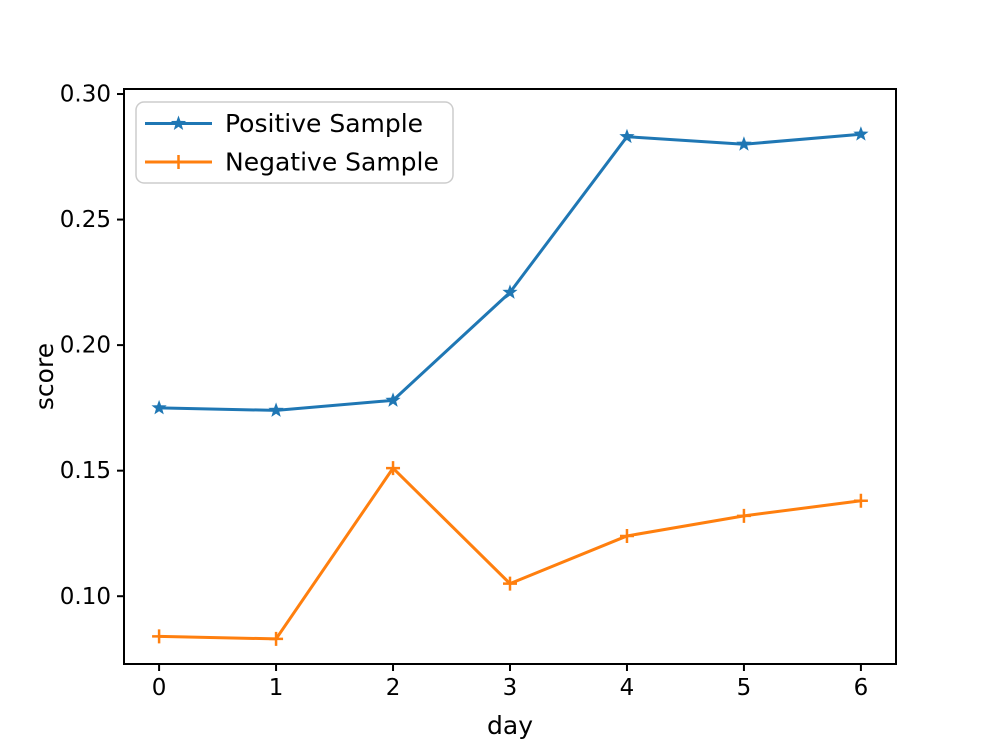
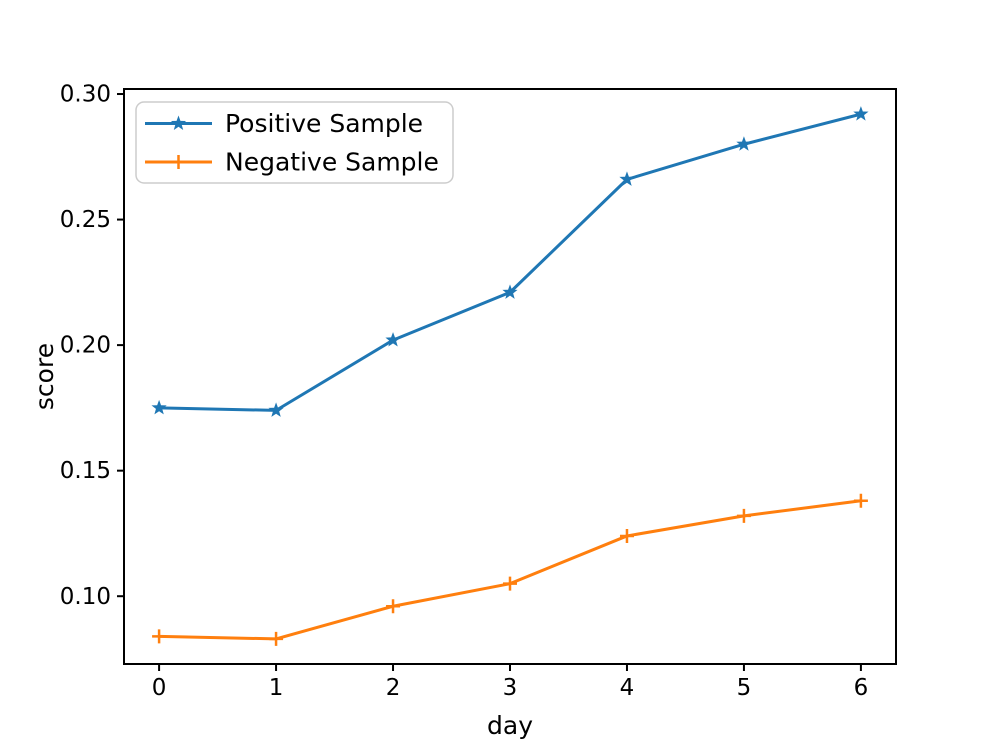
Positive Sample/2: 0.178 -> 0.202
Negative Sample/2: 0.151 -> 0.096
Positive Sample/4: 0.283 -> 0.266
Positive Sample/6: 0.284 -> 0.292
